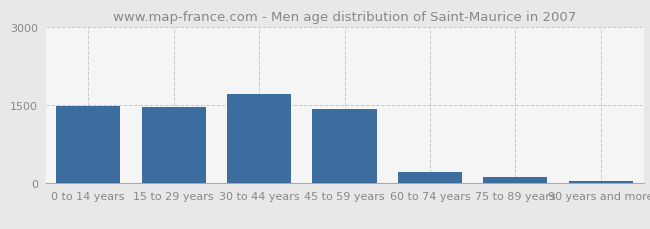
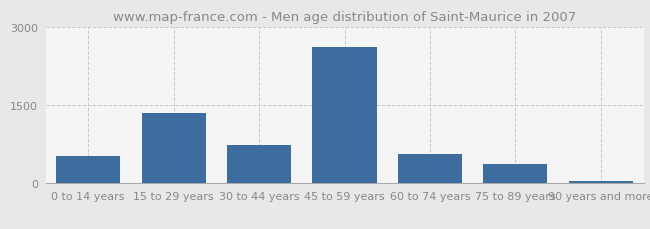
0 to 14 years: 1480 -> 520
15 to 29 years: 1450 -> 1340
30 to 44 years: 1700 -> 720
45 to 59 years: 1420 -> 2600
60 to 74 years: 210 -> 560
75 to 89 years: 120 -> 360
